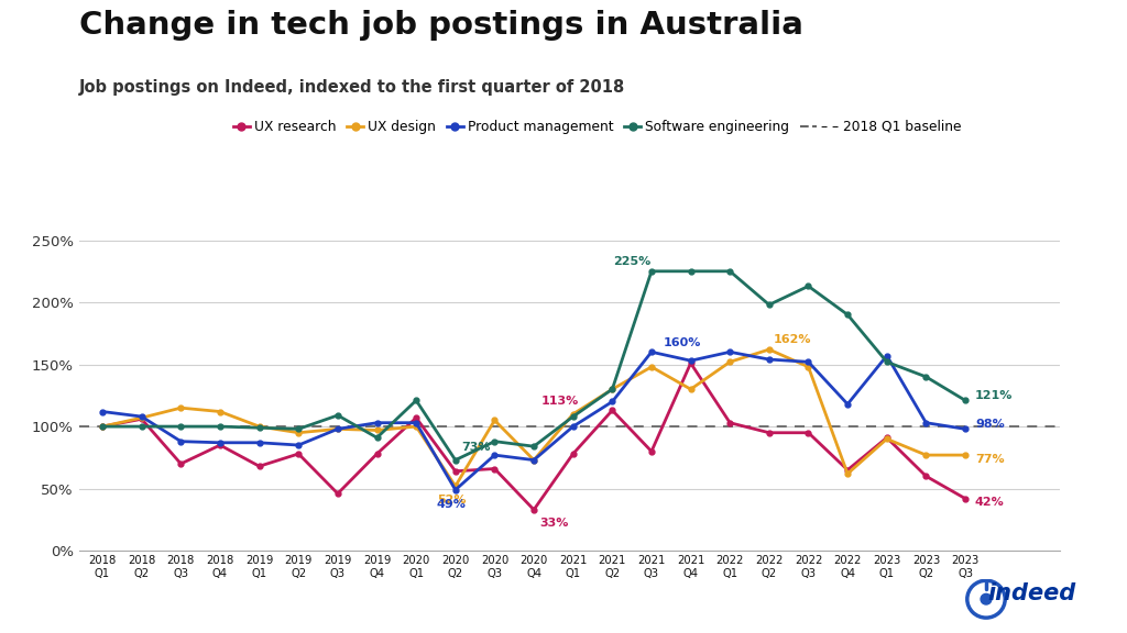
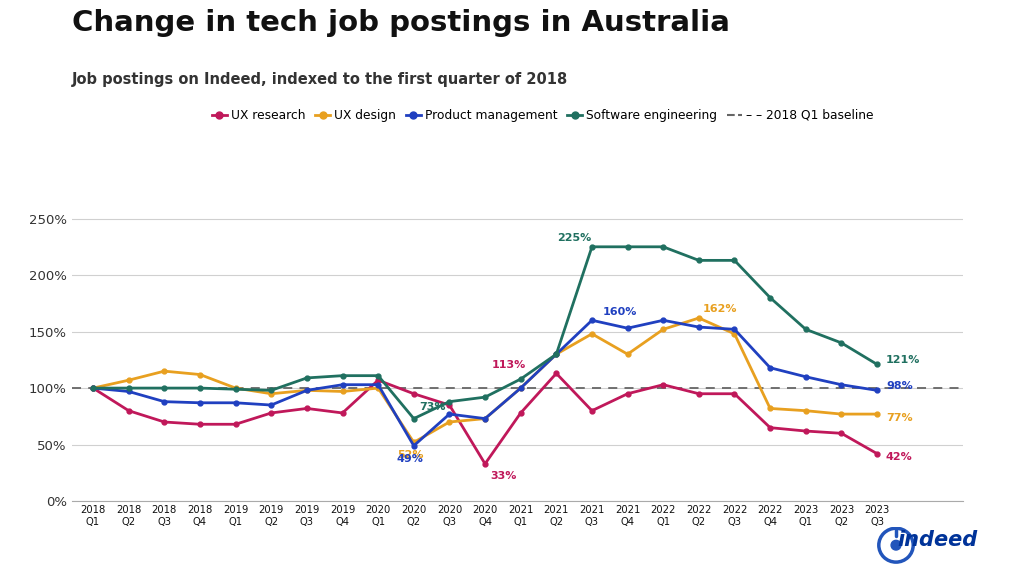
Product management/2018 Q1: 112% -> 100%
UX research/2018 Q2: 106% -> 80%
Product management/2018 Q2: 108% -> 97%
UX research/2018 Q4: 85% -> 68%
UX research/2019 Q3: 46% -> 82%
Software engineering/2019 Q4: 91% -> 111%
Software engineering/2020 Q1: 121% -> 111%
UX research/2020 Q2: 64% -> 95%
UX research/2020 Q3: 66% -> 85%
UX design/2020 Q3: 105% -> 70%
Software engineering/2020 Q4: 84% -> 92%
UX design/2021 Q1: 110% -> 100%
Product management/2021 Q2: 120% -> 130%
UX research/2021 Q4: 151% -> 95%
Software engineering/2022 Q2: 198% -> 213%
UX design/2022 Q4: 62% -> 82%
Software engineering/2022 Q4: 190% -> 180%
UX research/2023 Q1: 91% -> 62%
UX design/2023 Q1: 90% -> 80%
Product management/2023 Q1: 157% -> 110%
